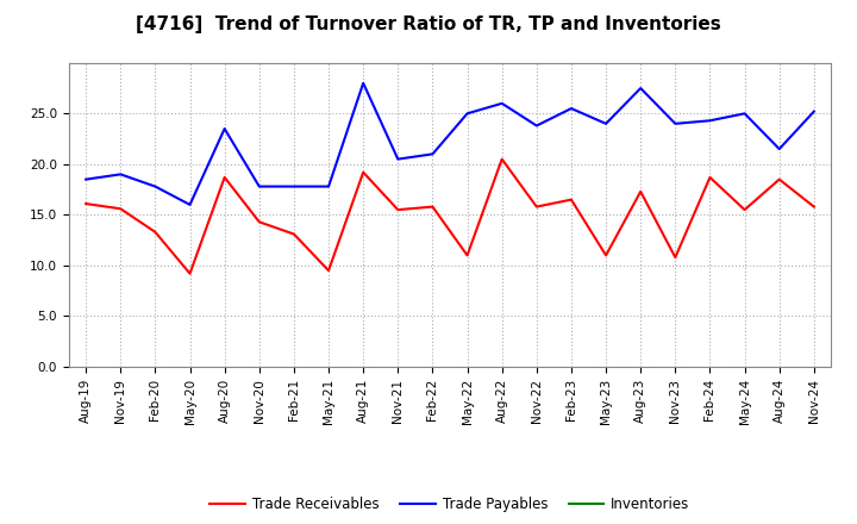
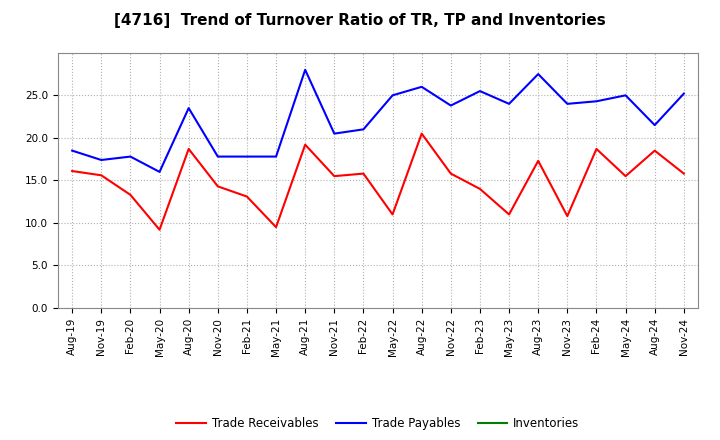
Trade Payables/Nov-19: 19.0 -> 17.4
Trade Receivables/Feb-23: 16.5 -> 14.0
